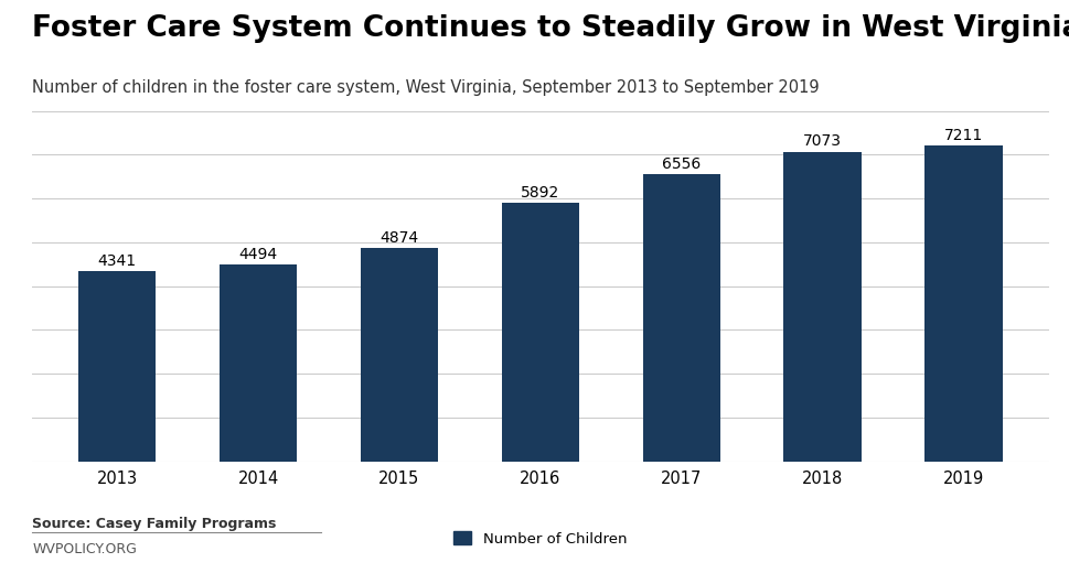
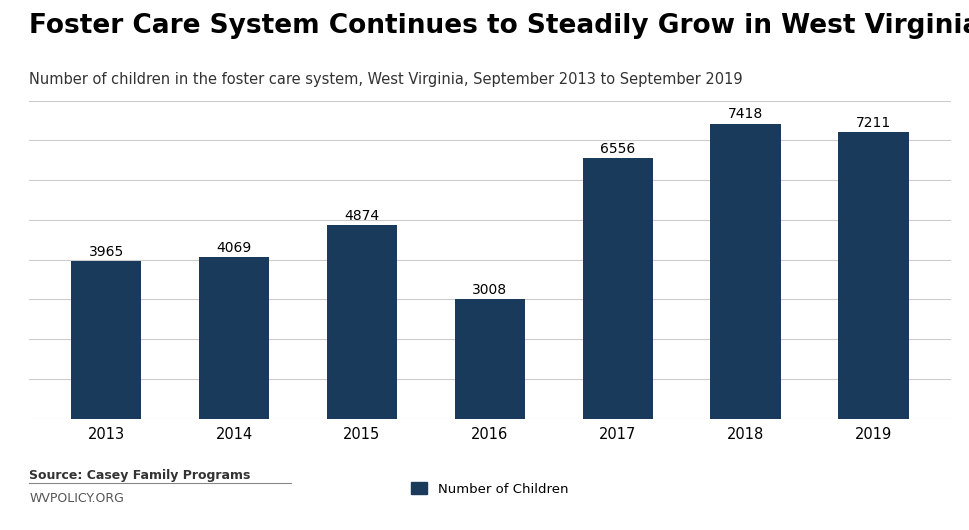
2013: 4341 -> 3965
2014: 4494 -> 4069
2016: 5892 -> 3008
2018: 7073 -> 7418
